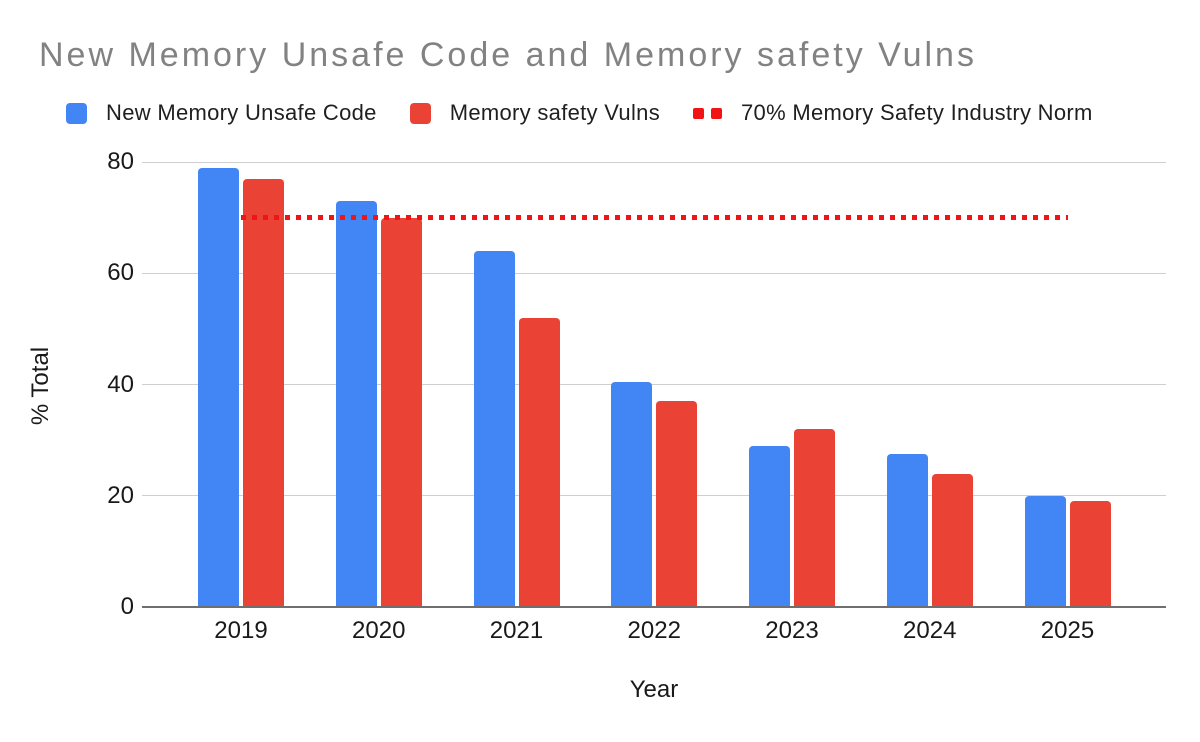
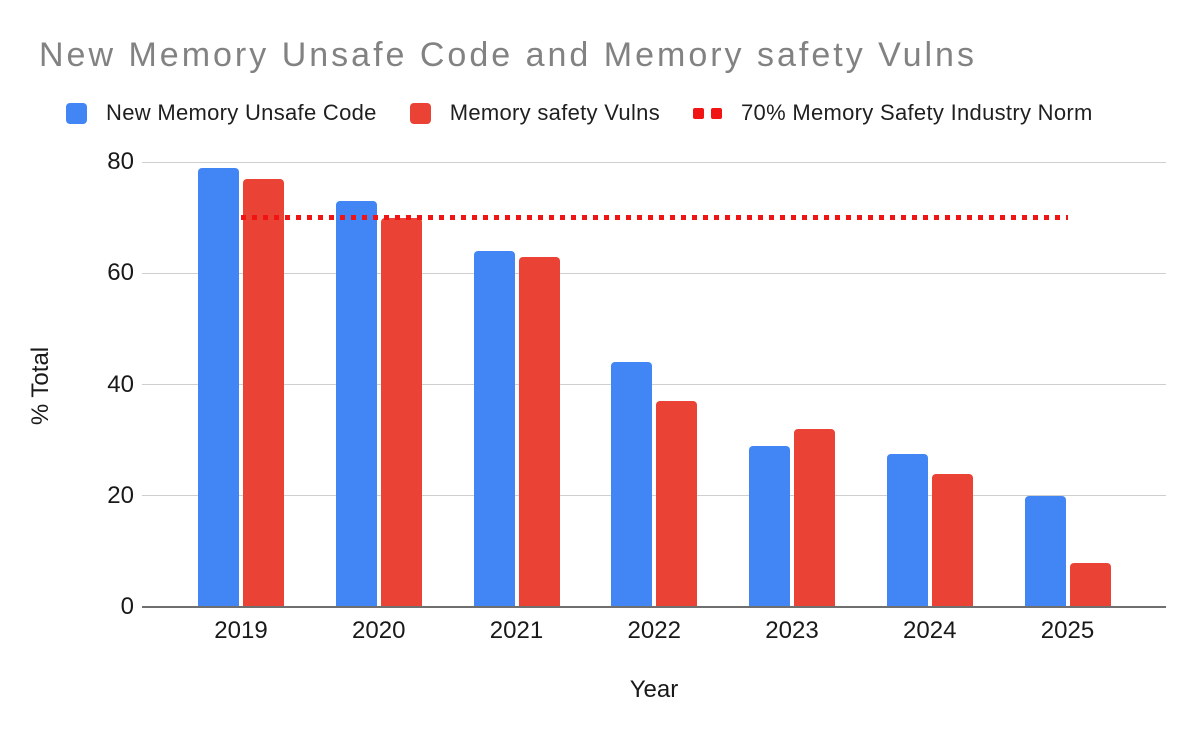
Memory safety Vulns/2021: 52 -> 63
New Memory Unsafe Code/2022: 40 -> 44
Memory safety Vulns/2025: 19 -> 8
